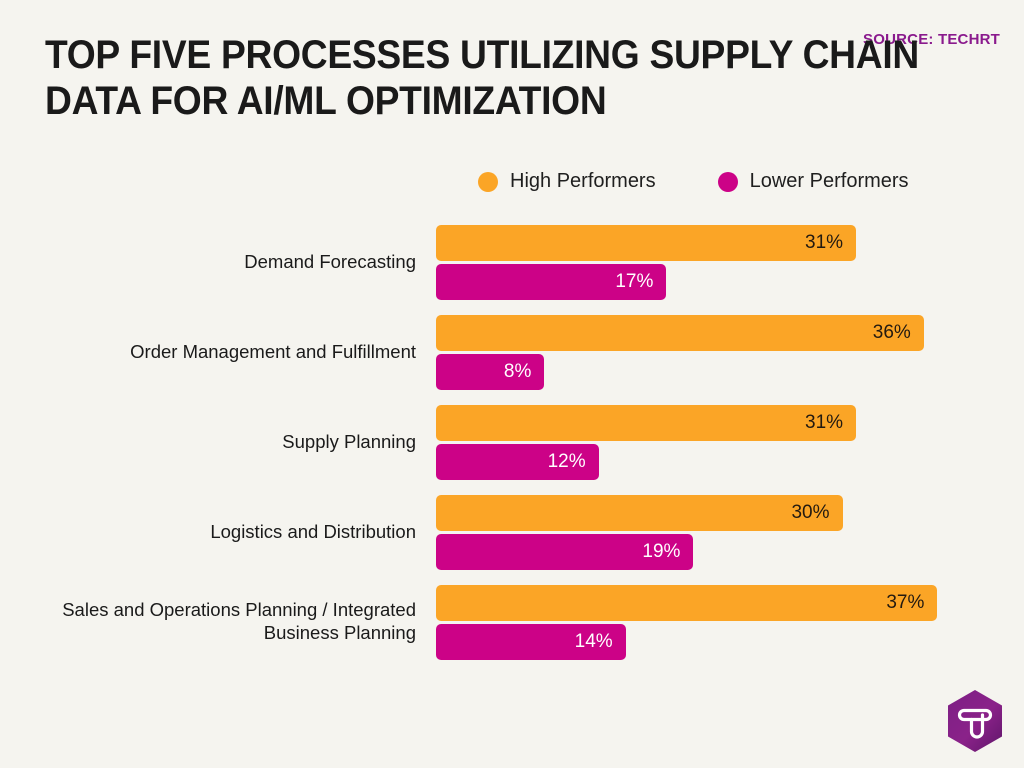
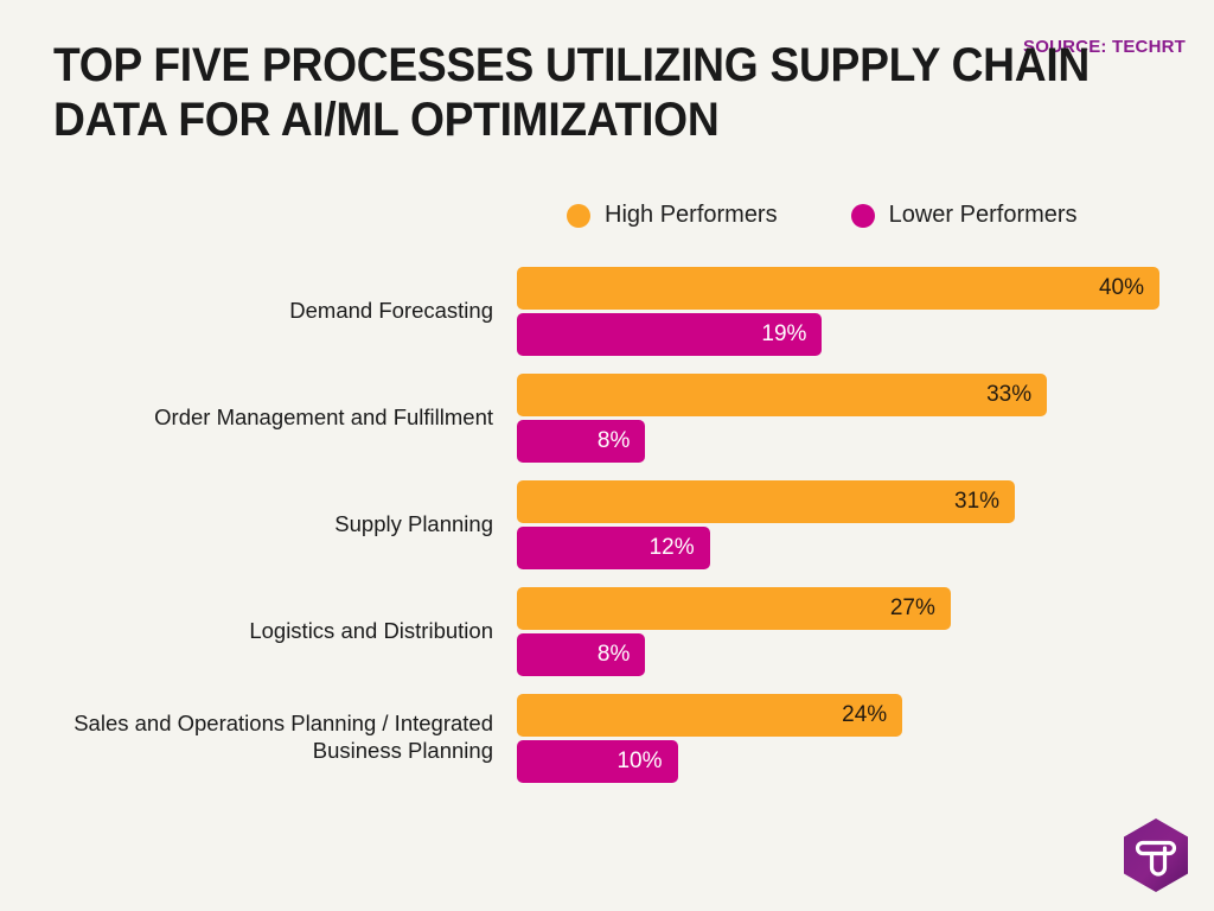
High Performers/Demand Forecasting: 31% -> 40%
Lower Performers/Demand Forecasting: 17% -> 19%
High Performers/Order Management and Fulfillment: 36% -> 33%
High Performers/Logistics and Distribution: 30% -> 27%
Lower Performers/Logistics and Distribution: 19% -> 8%
High Performers/Sales and Operations Planning / Integrated Business Planning: 37% -> 24%
Lower Performers/Sales and Operations Planning / Integrated Business Planning: 14% -> 10%
